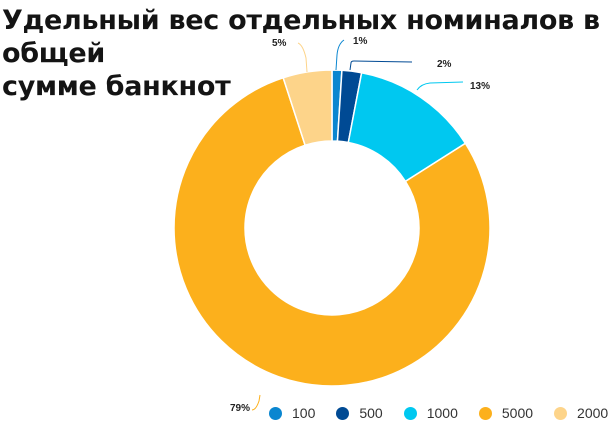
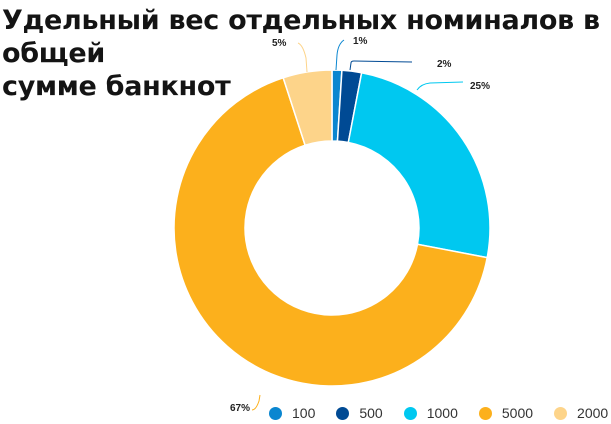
1000: 13% -> 25%
5000: 79% -> 67%
